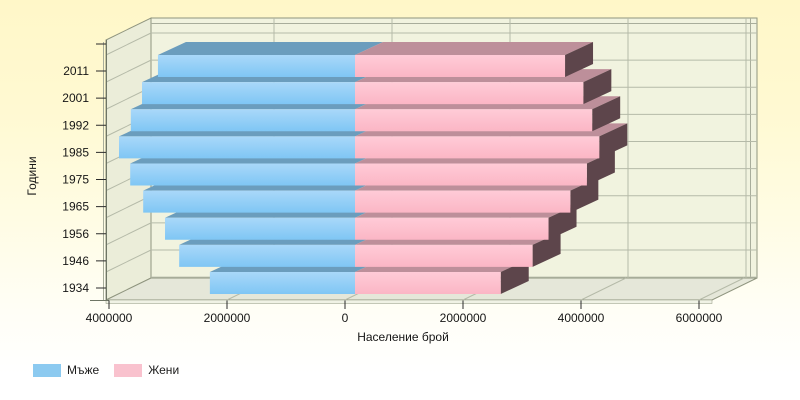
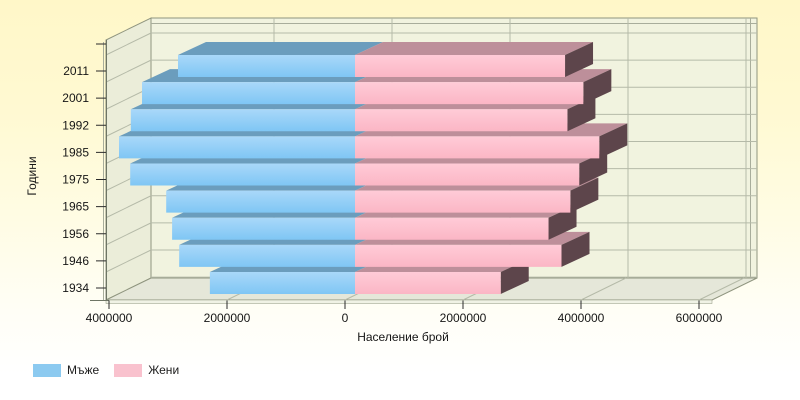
Мъже/2011: 3300000 -> 3000000
Жени/1992: 4000000 -> 3600000
Жени/1975: 3900000 -> 3800000
Мъже/1965: 3600000 -> 3200000
Мъже/1956: 3200000 -> 3100000
Жени/1946: 3000000 -> 3500000
